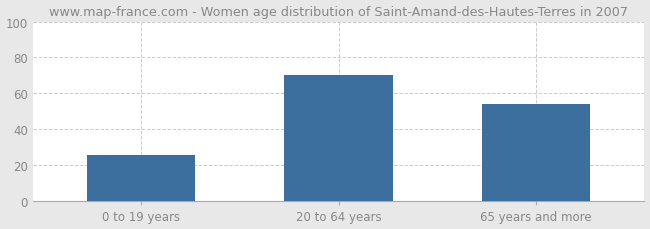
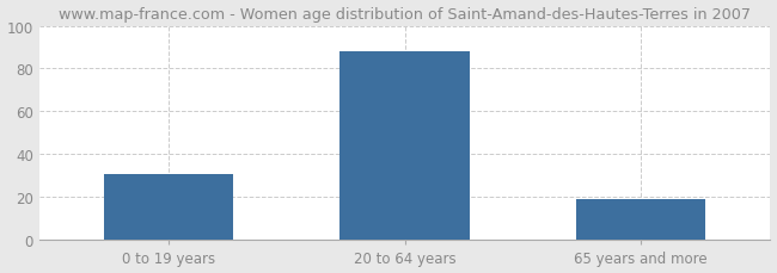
0 to 19 years: 26 -> 31
20 to 64 years: 70 -> 88
65 years and more: 54 -> 19
